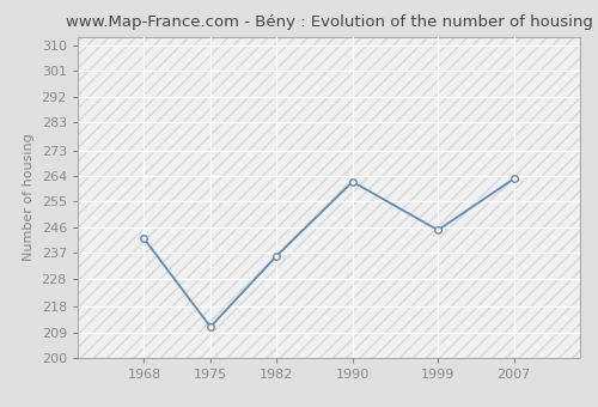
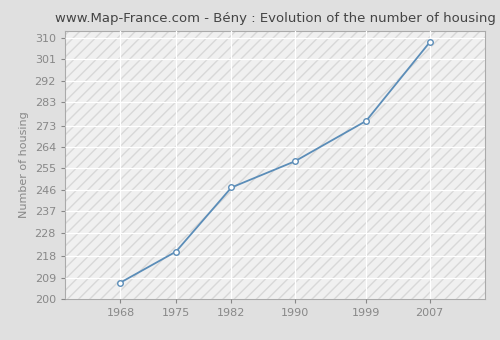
1968: 242 -> 207
1975: 211 -> 220
1982: 236 -> 247
1990: 262 -> 258
1999: 245 -> 275
2007: 263 -> 308
